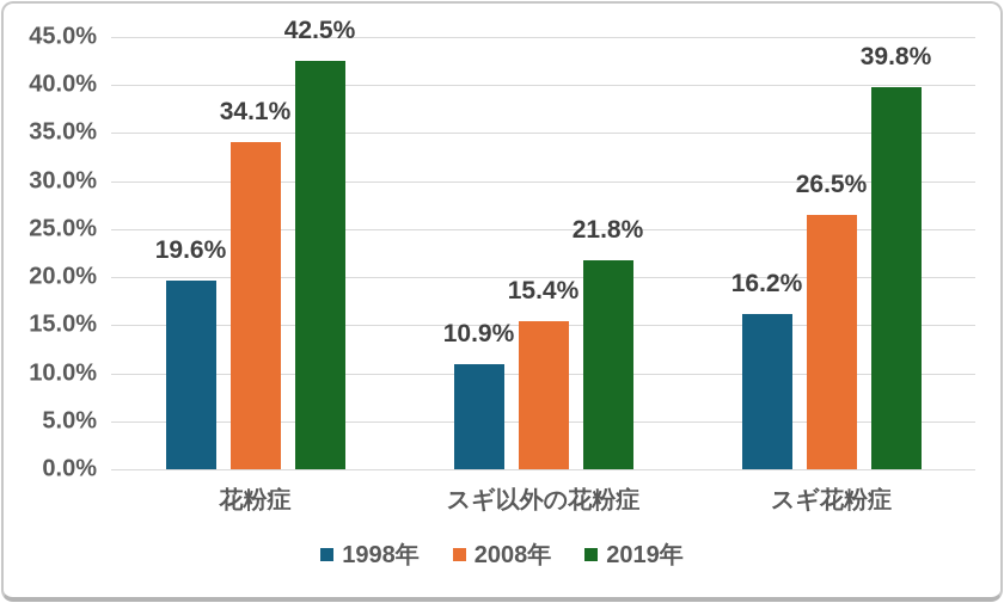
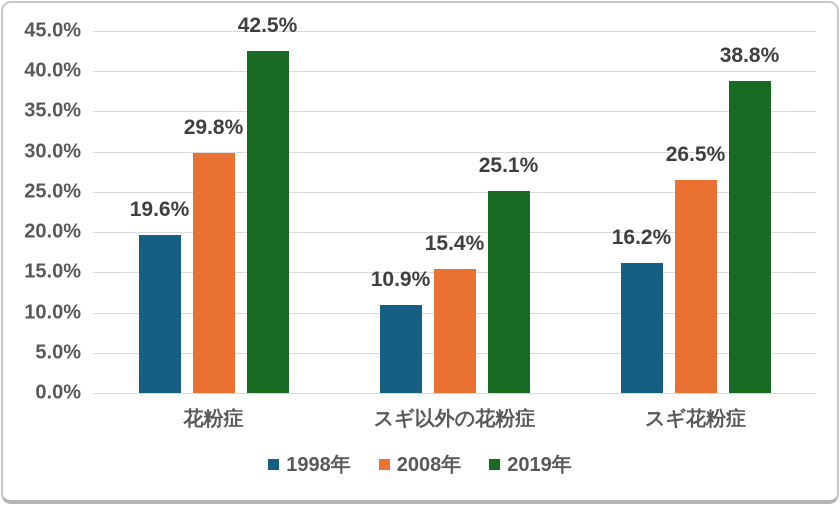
2008年/花粉症: 34.1% -> 29.8%
2019年/スギ以外の花粉症: 21.8% -> 25.1%
2019年/スギ花粉症: 39.8% -> 38.8%
